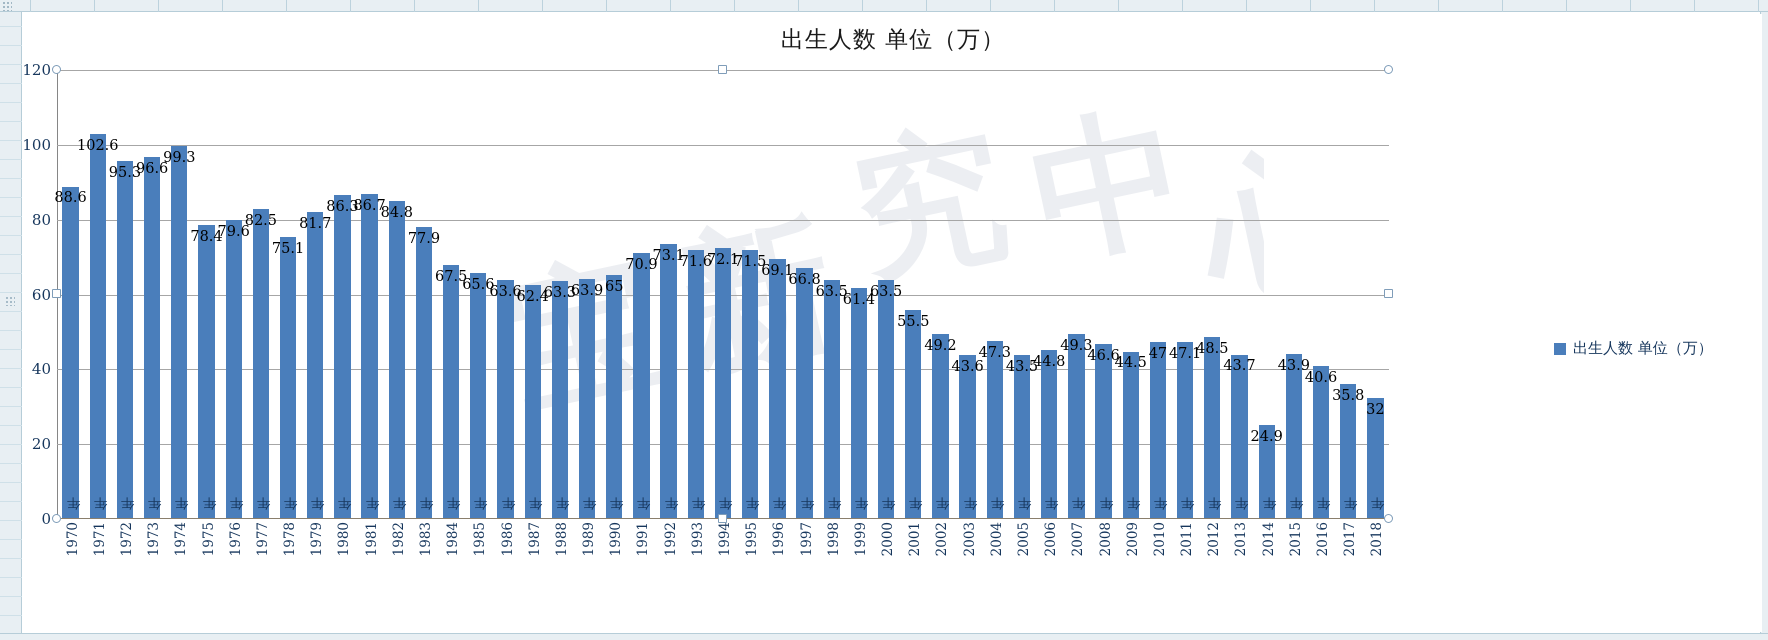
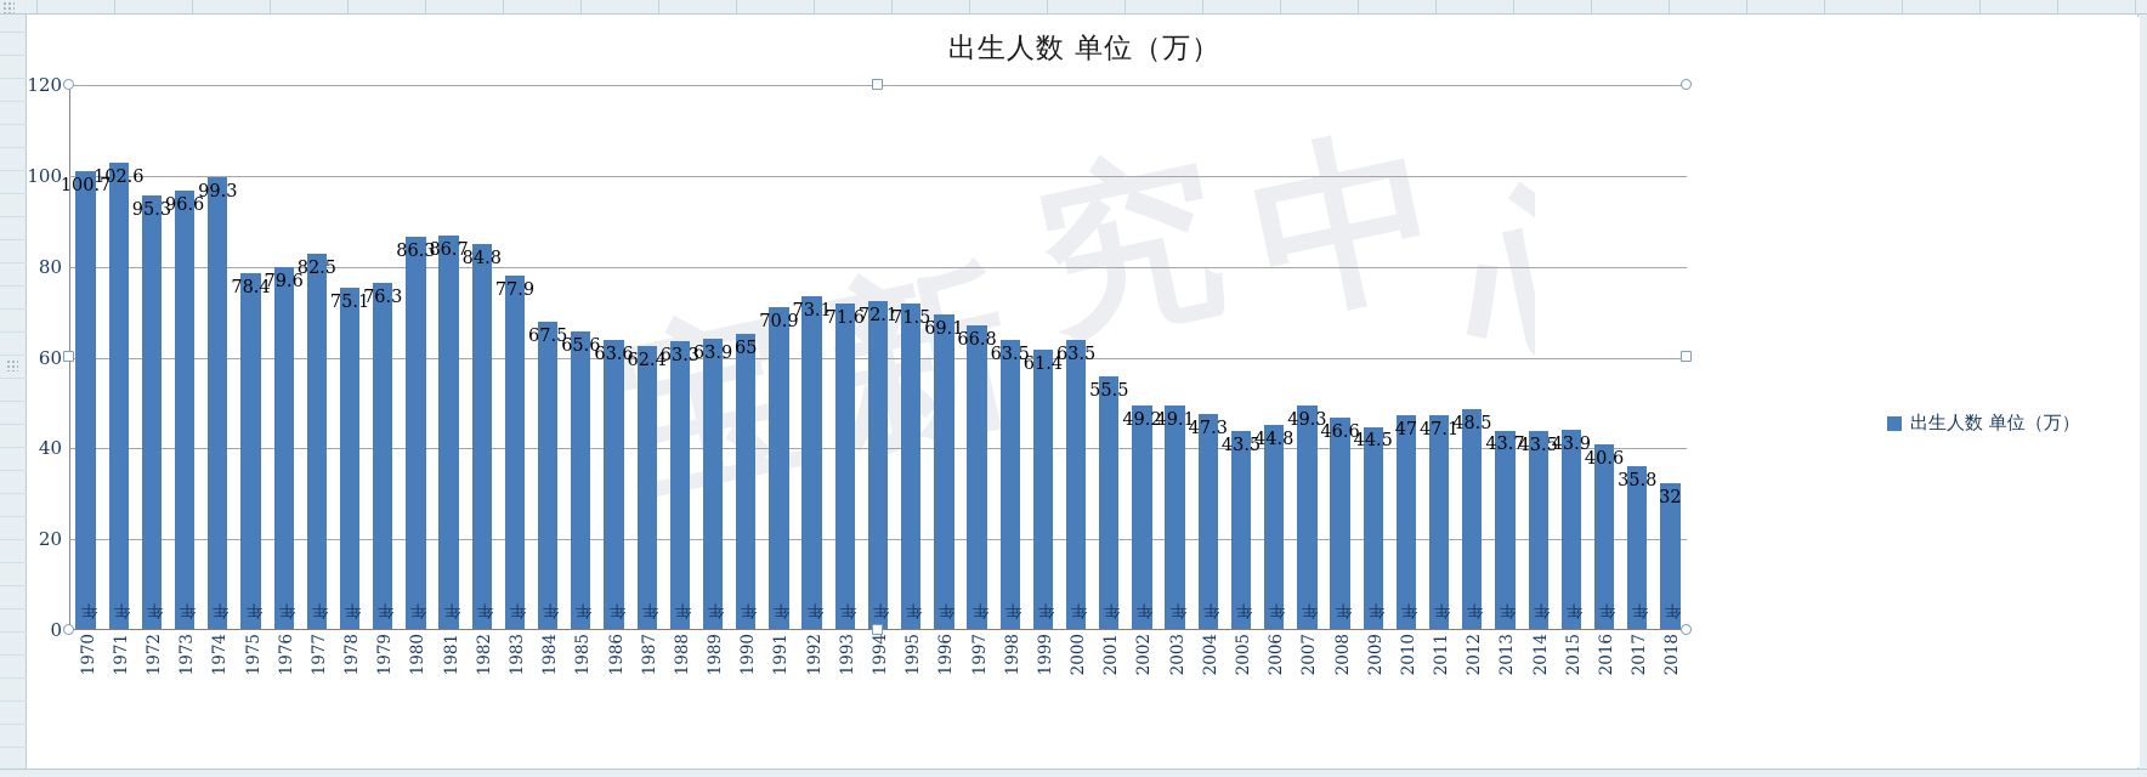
1970年: 88.6 -> 100.7
1979年: 81.7 -> 76.3
2003年: 43.6 -> 49.1
2014年: 24.9 -> 43.5
